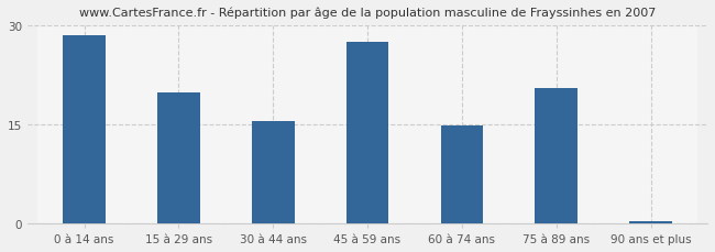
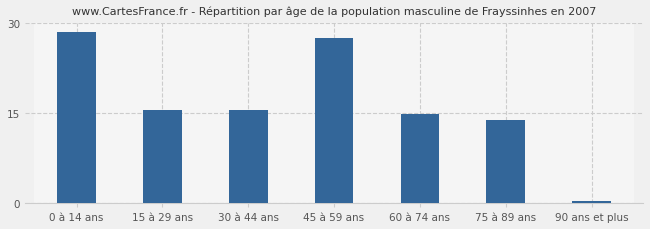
15 à 29 ans: 19.8 -> 15.5
75 à 89 ans: 20.4 -> 13.9
